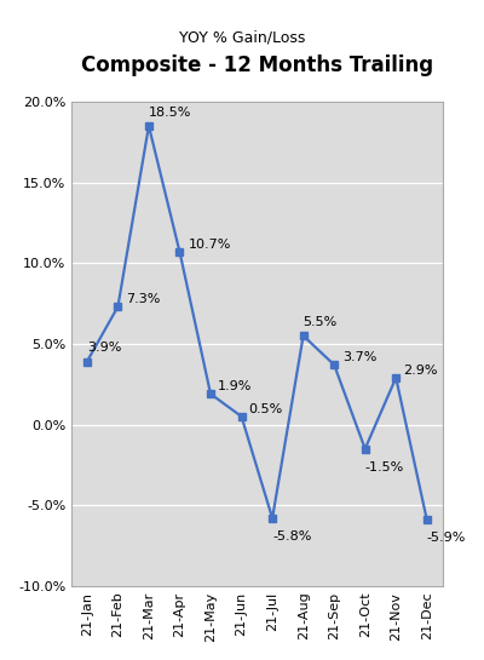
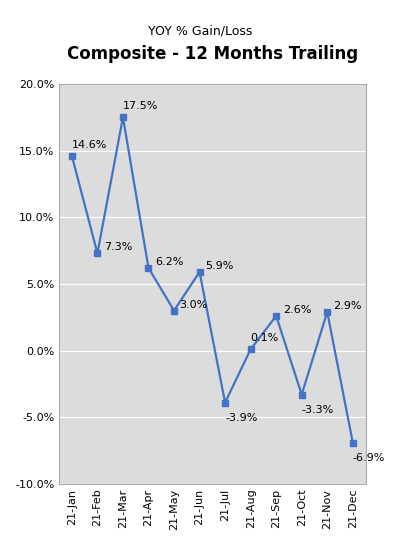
21-Jan: 3.9% -> 14.6%
21-Mar: 18.5% -> 17.5%
21-Apr: 10.7% -> 6.2%
21-May: 1.9% -> 3.0%
21-Jun: 0.5% -> 5.9%
21-Jul: -5.8% -> -3.9%
21-Aug: 5.5% -> 0.1%
21-Sep: 3.7% -> 2.6%
21-Oct: -1.5% -> -3.3%
21-Dec: -5.9% -> -6.9%
